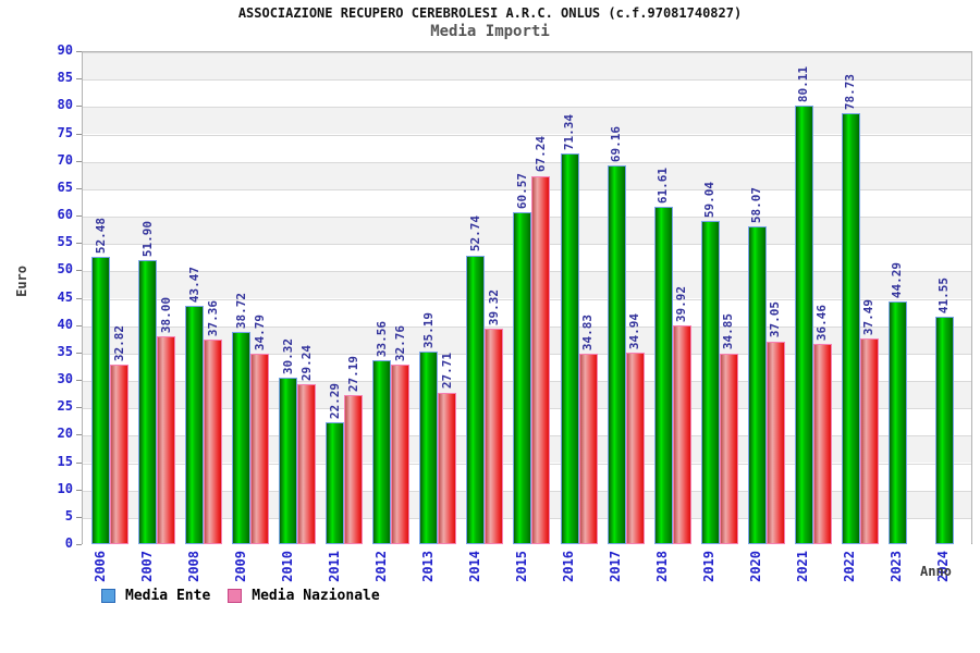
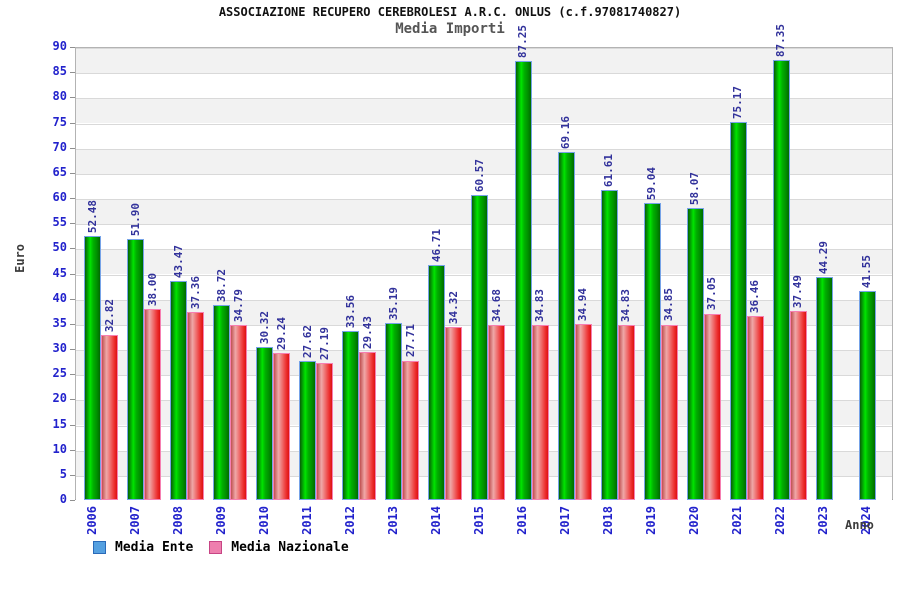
Media Ente/2011: 22.29 -> 27.62
Media Nazionale/2012: 32.76 -> 29.43
Media Ente/2014: 52.74 -> 46.71
Media Nazionale/2014: 39.32 -> 34.32
Media Nazionale/2015: 67.24 -> 34.68
Media Ente/2016: 71.34 -> 87.25
Media Nazionale/2018: 39.92 -> 34.83
Media Ente/2021: 80.11 -> 75.17
Media Ente/2022: 78.73 -> 87.35
